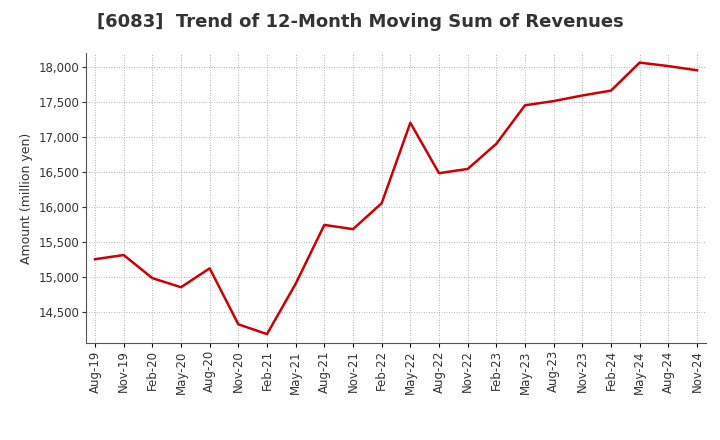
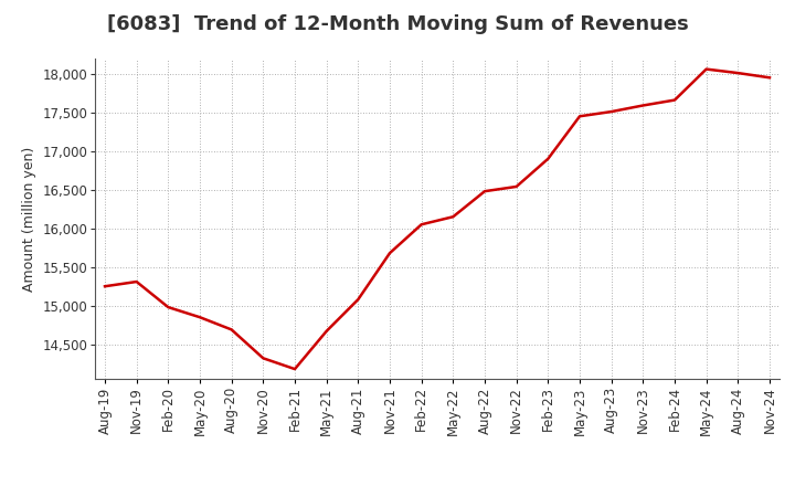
Aug-20: 15,120 -> 14,690
May-21: 14,900 -> 14,670
Aug-21: 15,740 -> 15,080
May-22: 17,200 -> 16,150
